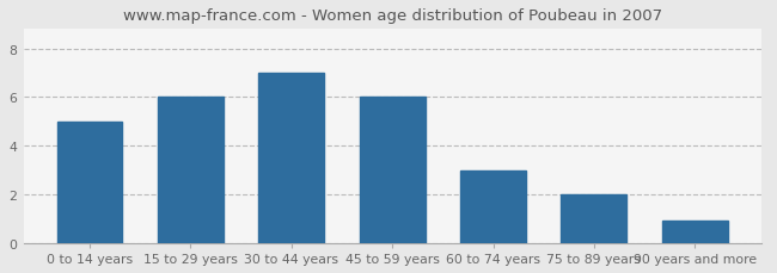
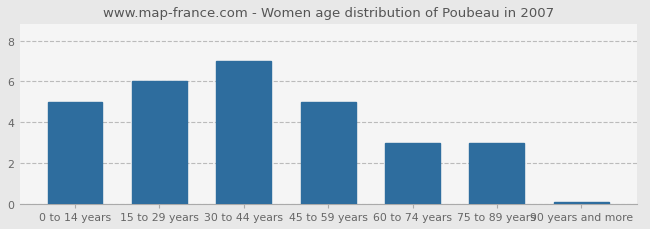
45 to 59 years: 6.0 -> 5.0
75 to 89 years: 2.0 -> 3.0
90 years and more: 0.9 -> 0.1
